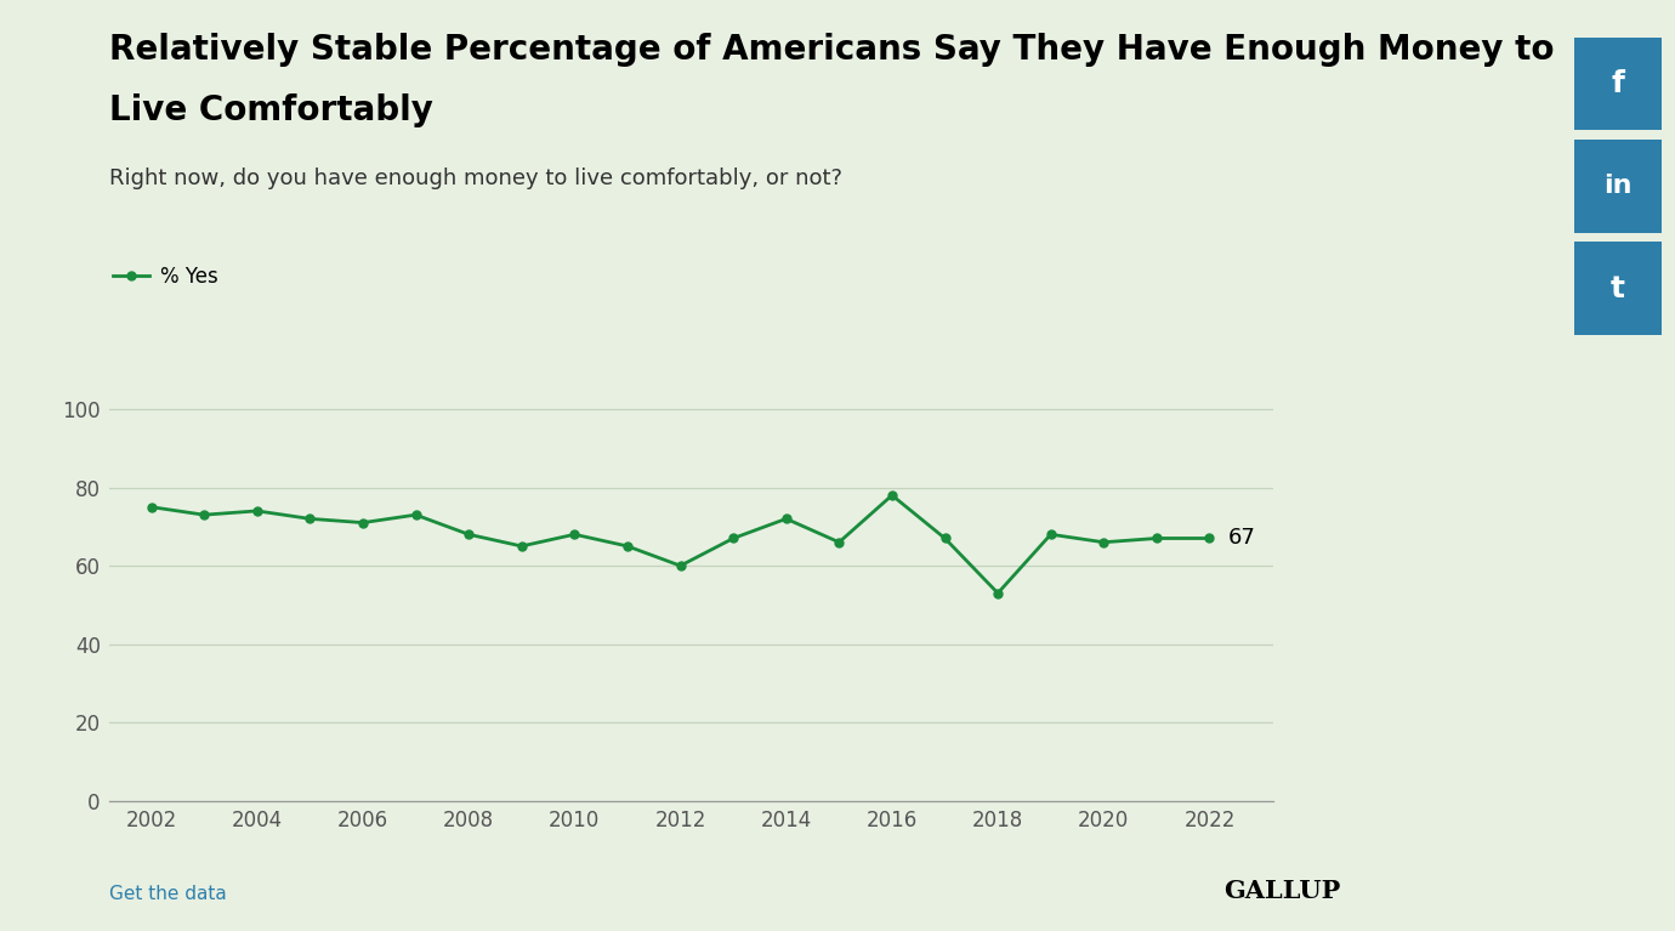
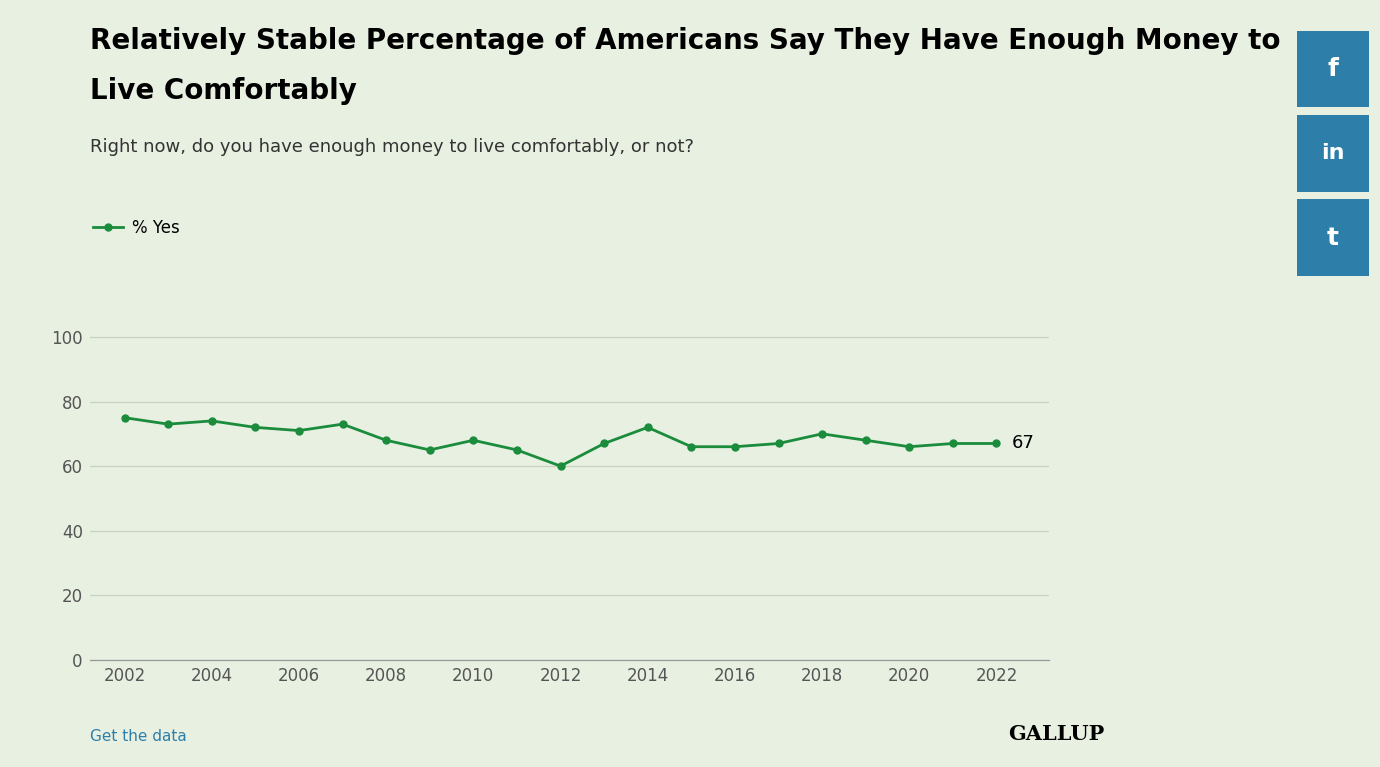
2016: 78 -> 66
2018: 53 -> 70
